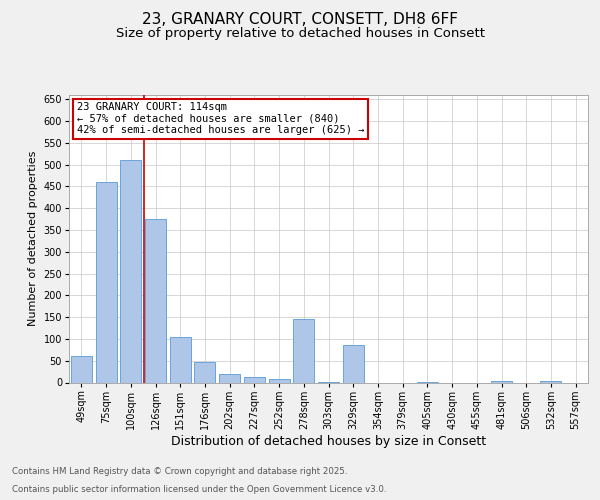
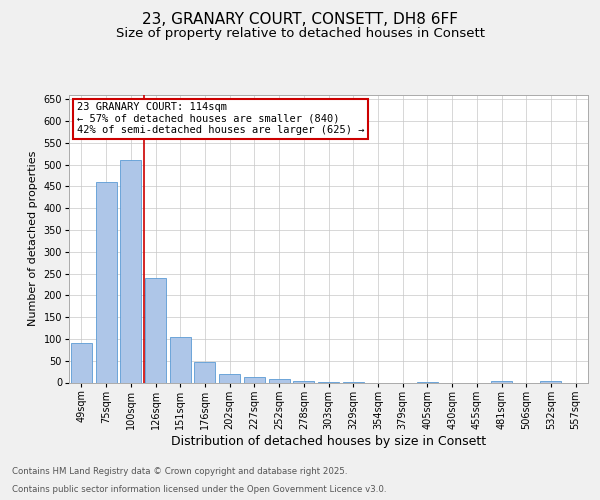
49sqm: 60 -> 90
126sqm: 375 -> 240
278sqm: 145 -> 4
329sqm: 85 -> 1
